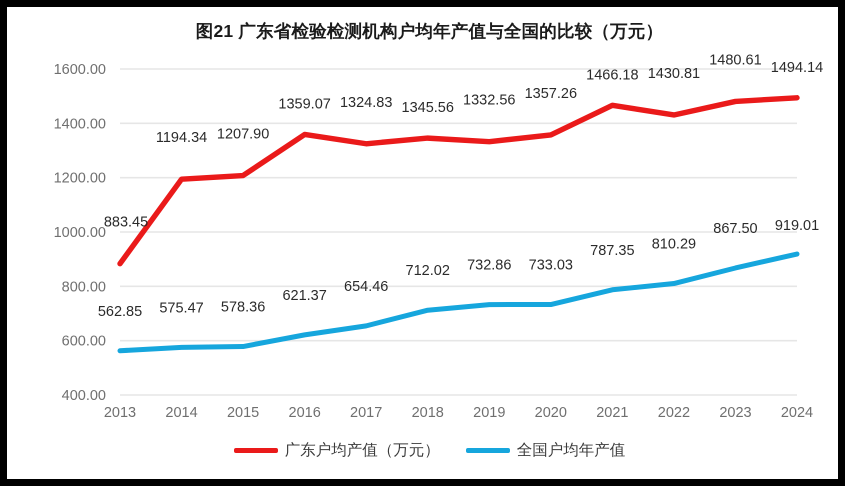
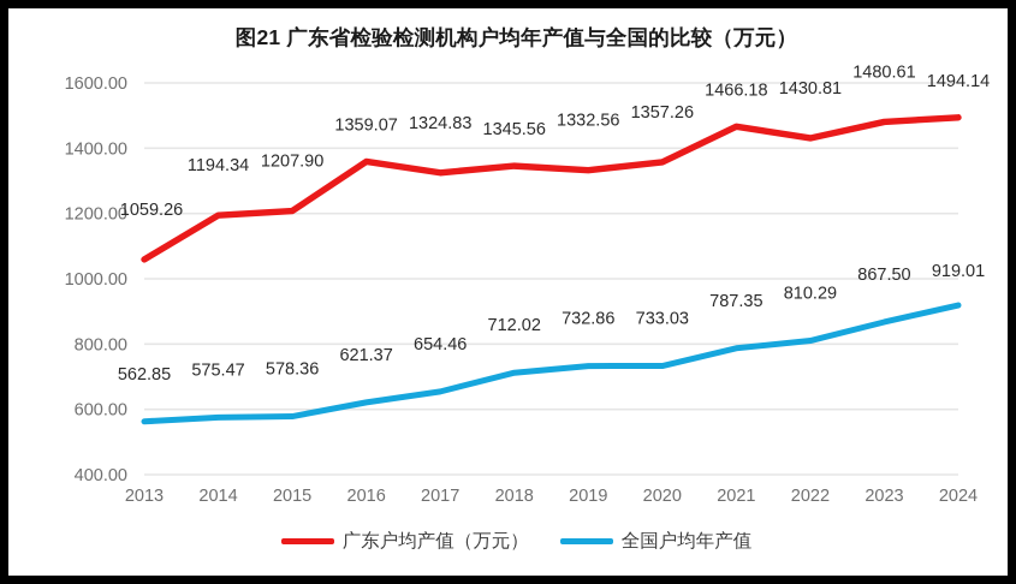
广东户均产值（万元）/2013: 883.45 -> 1059.26
